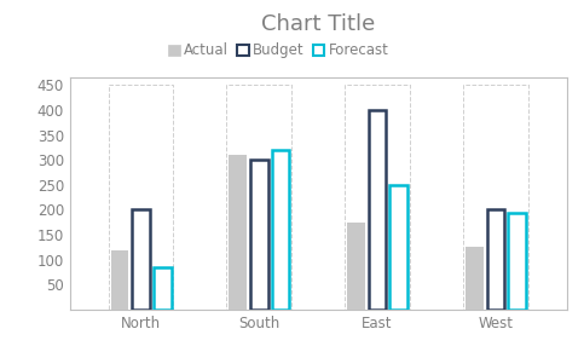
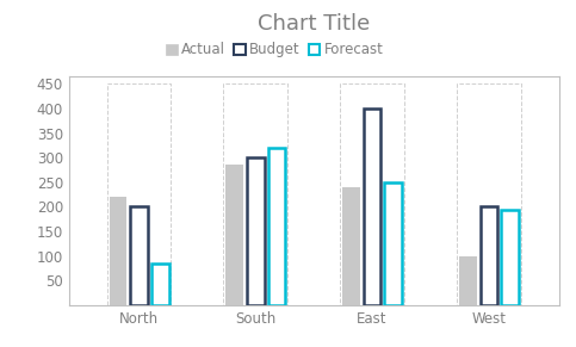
Actual/North: 120 -> 220
Actual/South: 310 -> 285
Actual/East: 175 -> 240
Actual/West: 125 -> 100
